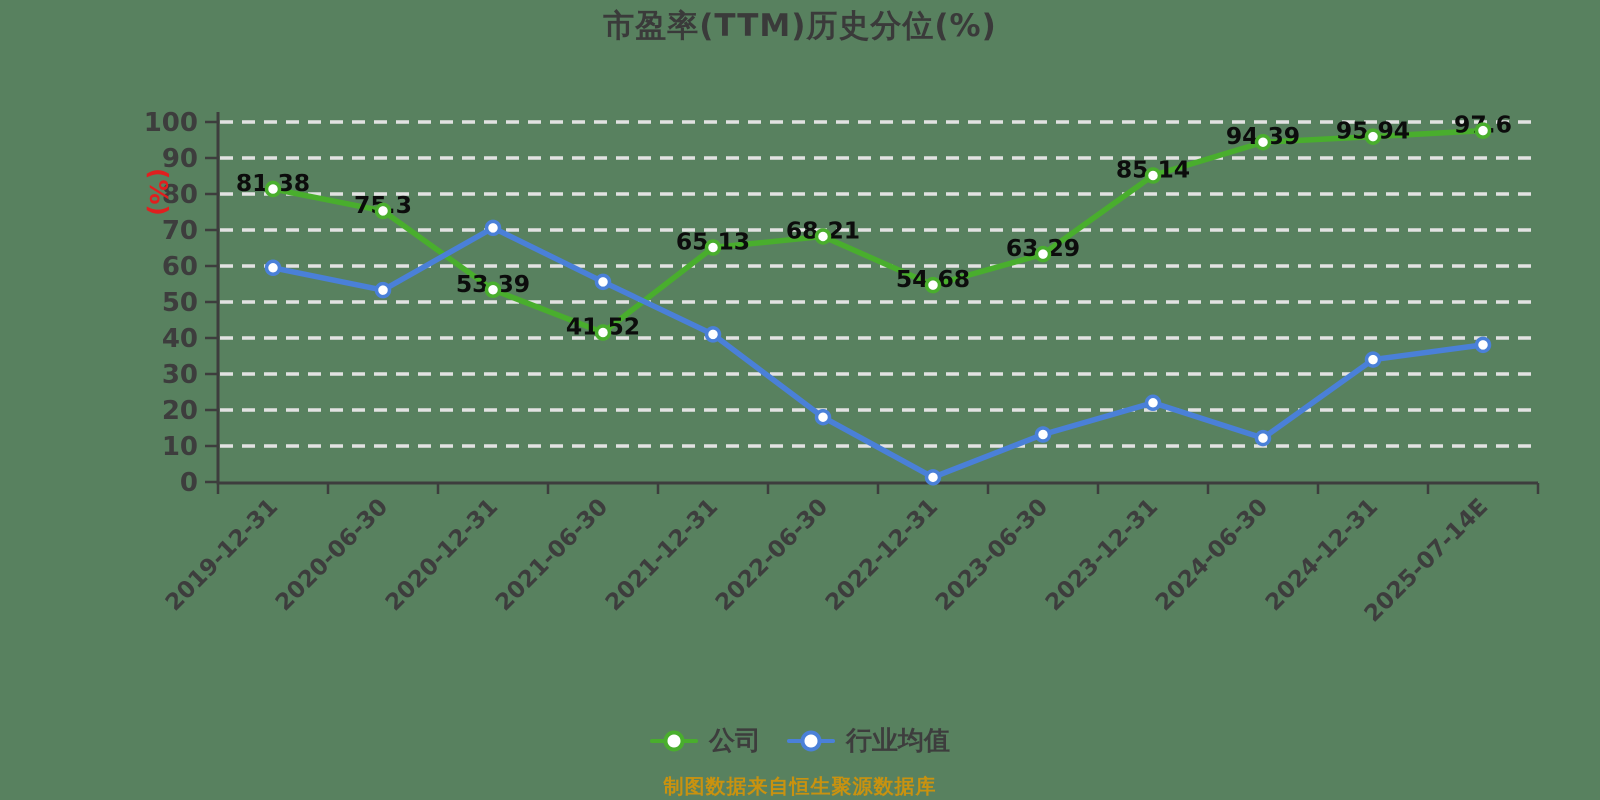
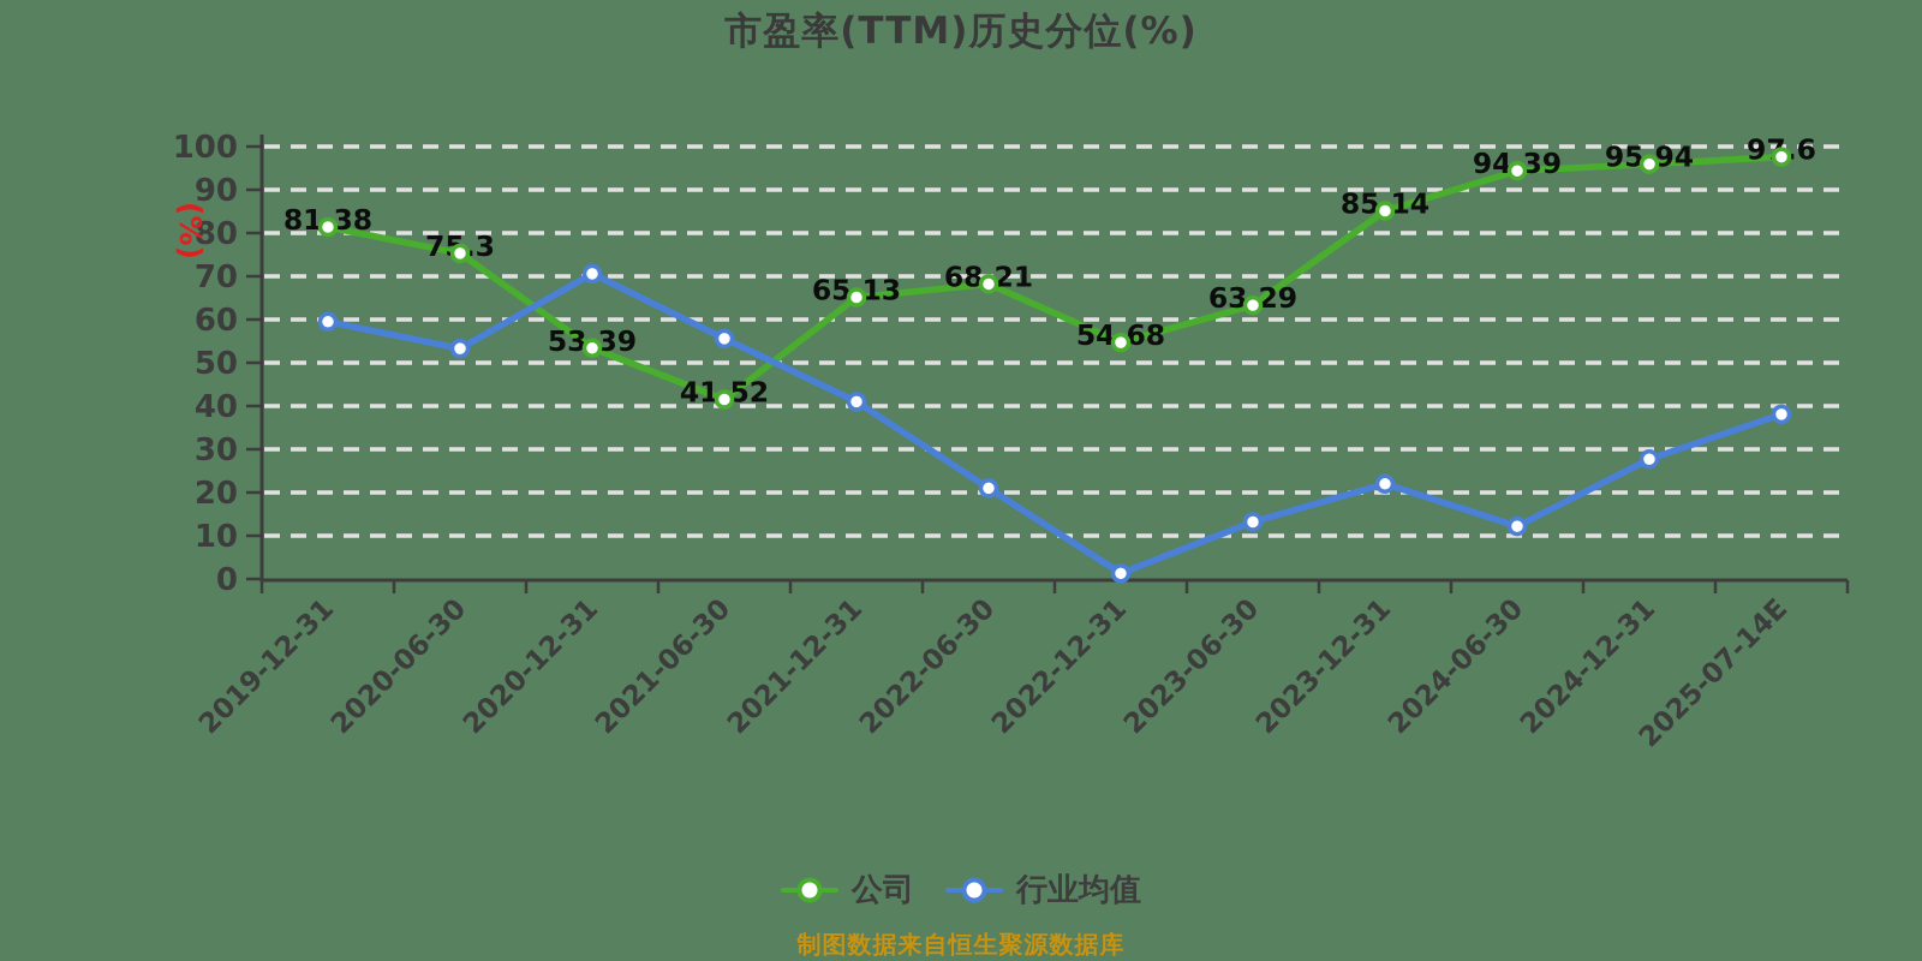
行业均值/2022-06-30: 18 -> 21
行业均值/2024-12-31: 34 -> 28
